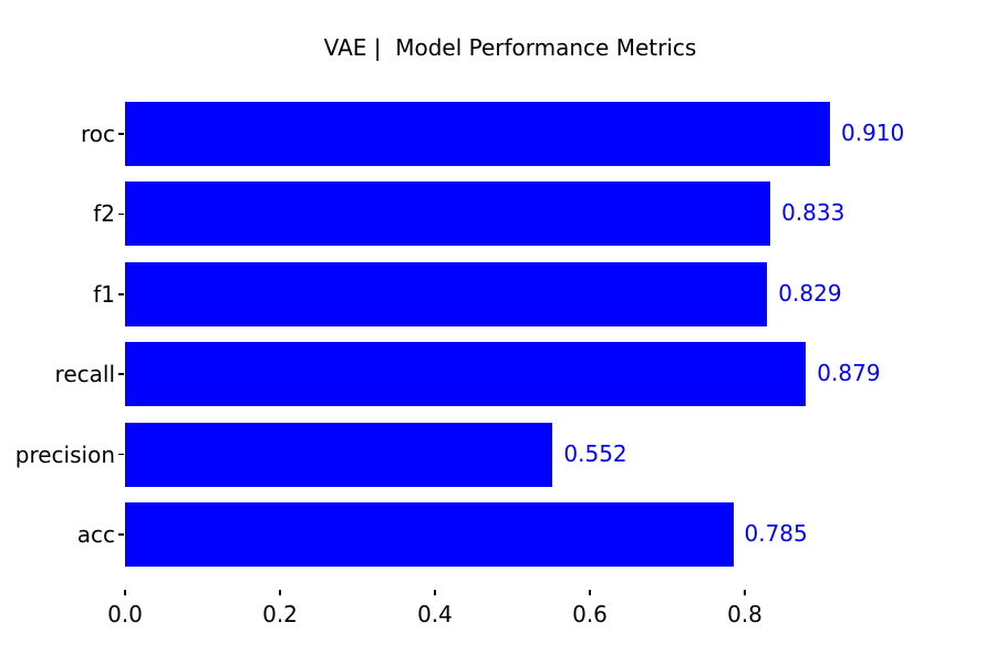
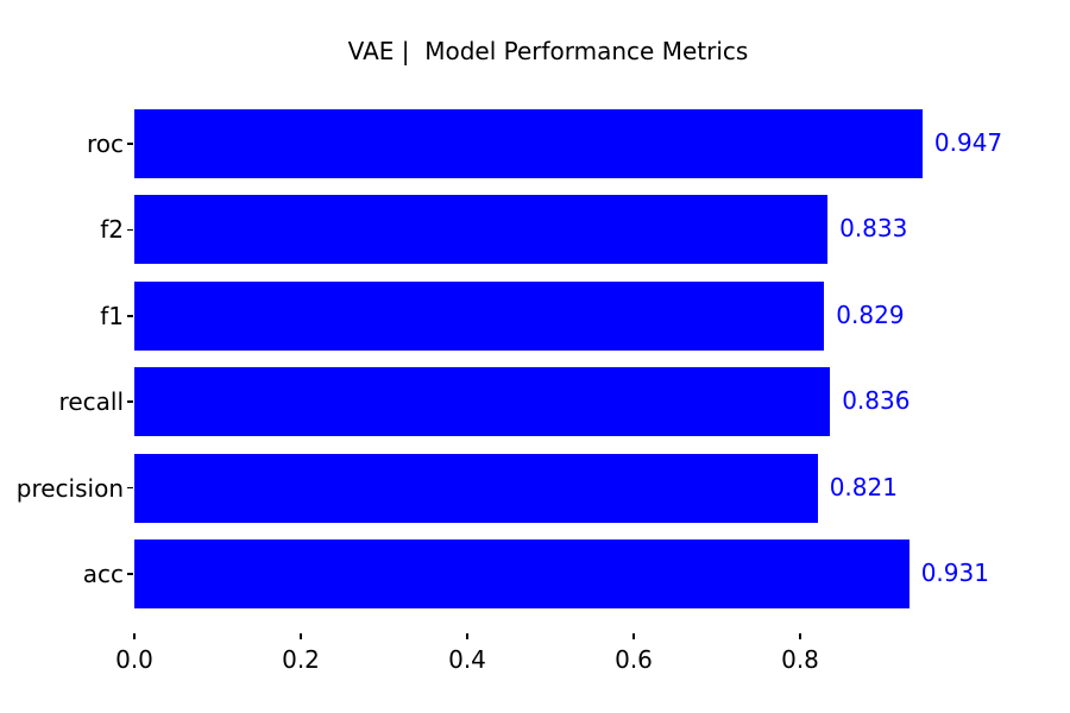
roc: 0.910 -> 0.947
recall: 0.879 -> 0.836
precision: 0.552 -> 0.821
acc: 0.785 -> 0.931
